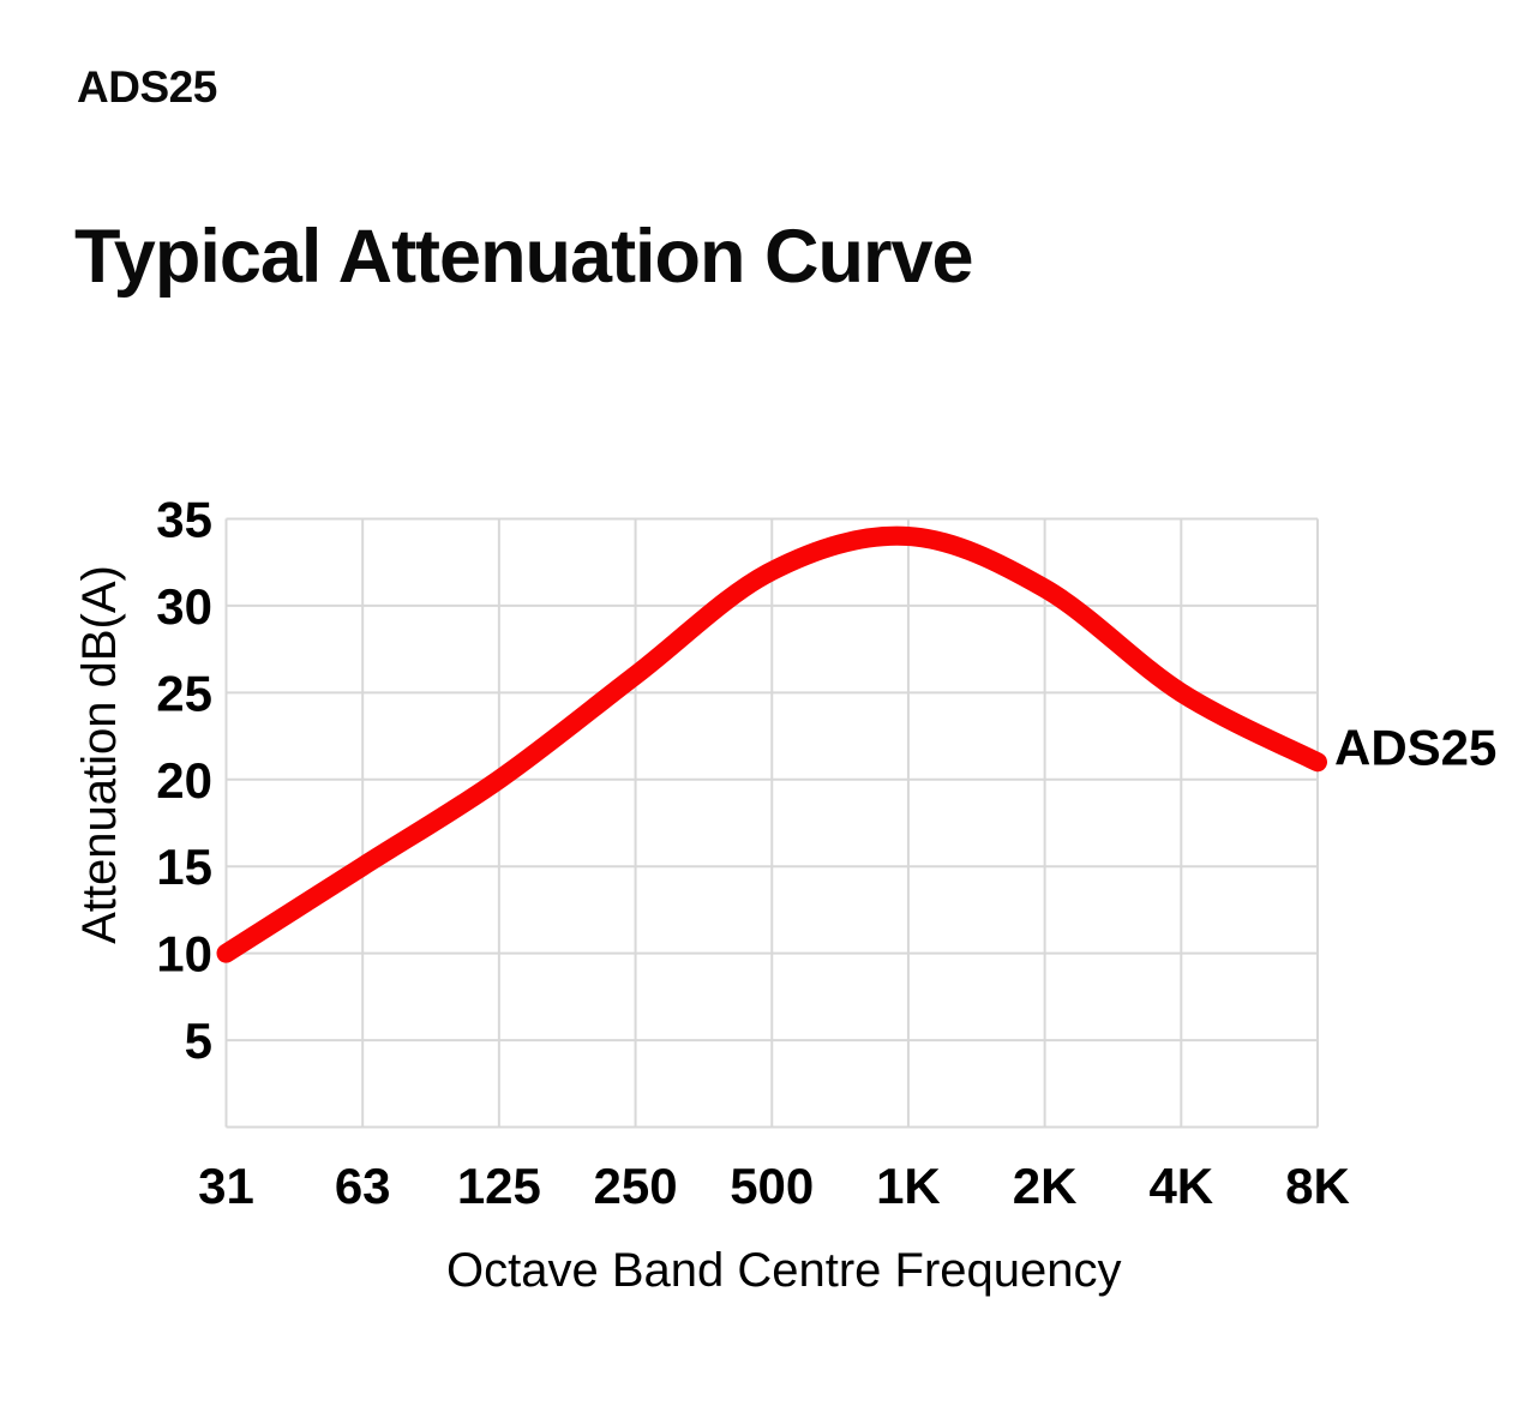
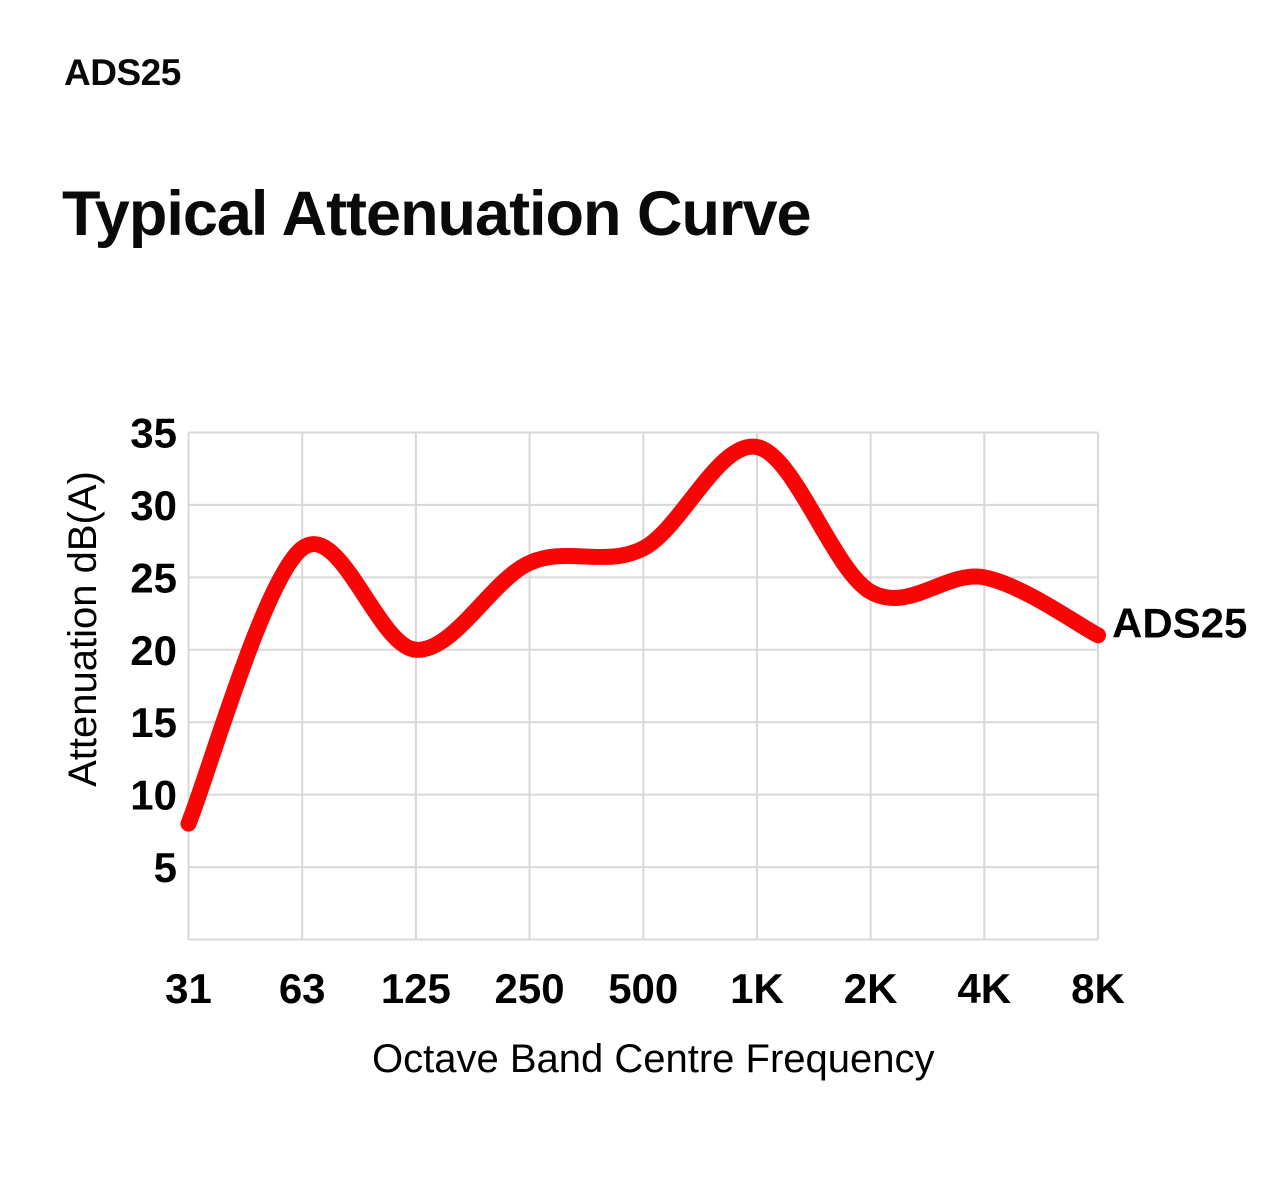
31: 10 -> 8
63: 15 -> 27
500: 32 -> 27
2K: 31 -> 24
